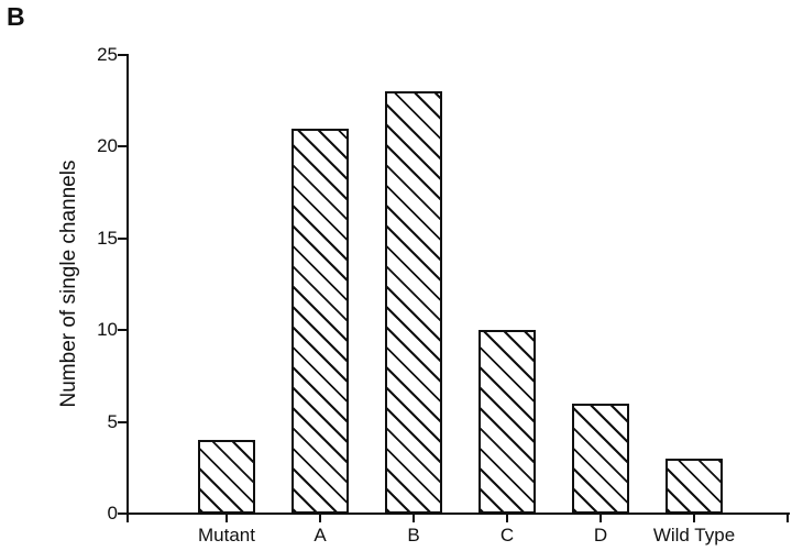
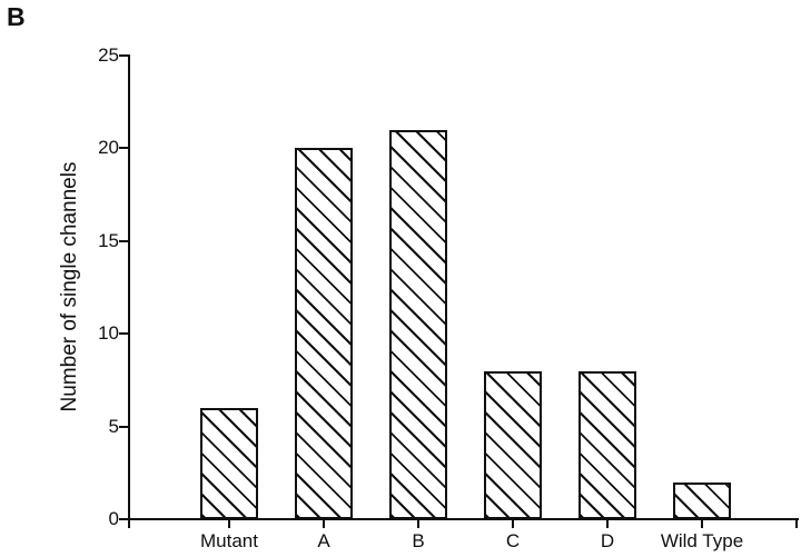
Mutant: 4 -> 6
A: 21 -> 20
B: 23 -> 21
C: 10 -> 8
D: 6 -> 8
Wild Type: 3 -> 2
